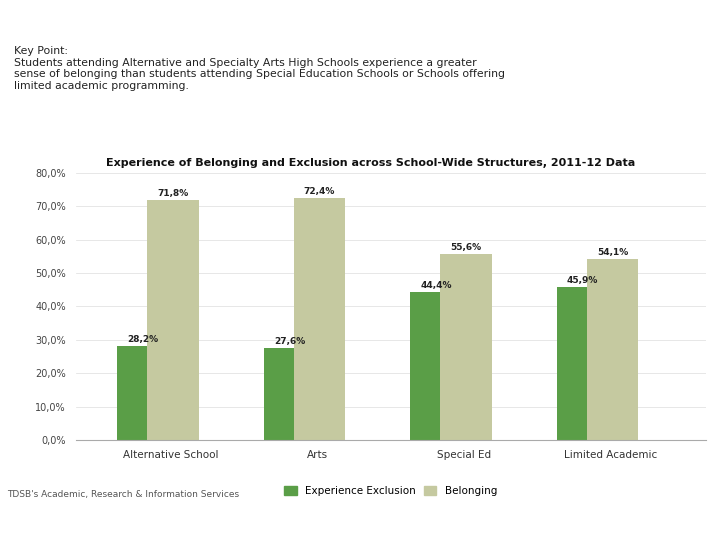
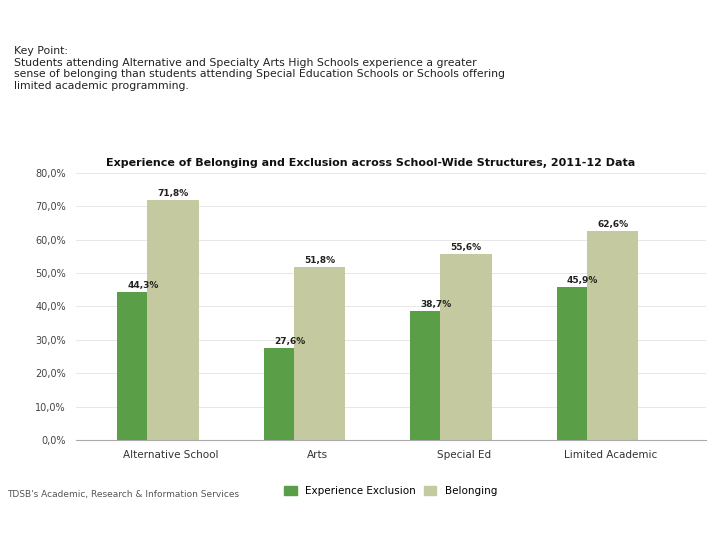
Experience Exclusion/Alternative School: 28,2% -> 44,3%
Belonging/Arts: 72,4% -> 51,8%
Experience Exclusion/Special Ed: 44,4% -> 38,7%
Belonging/Limited Academic: 54,1% -> 62,6%
